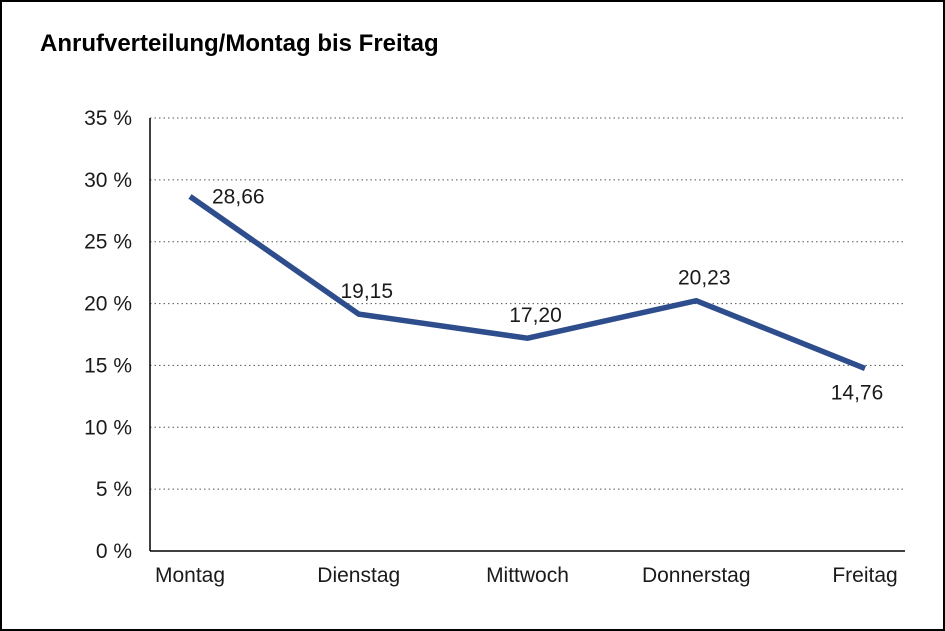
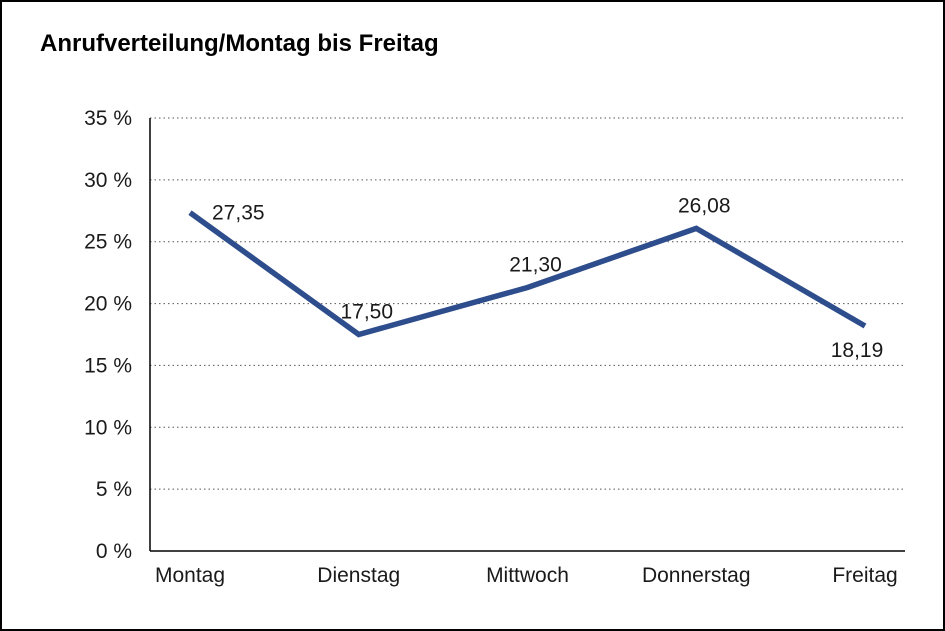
Montag: 28,66 -> 27,35
Dienstag: 19,15 -> 17,50
Mittwoch: 17,20 -> 21,30
Donnerstag: 20,23 -> 26,08
Freitag: 14,76 -> 18,19
